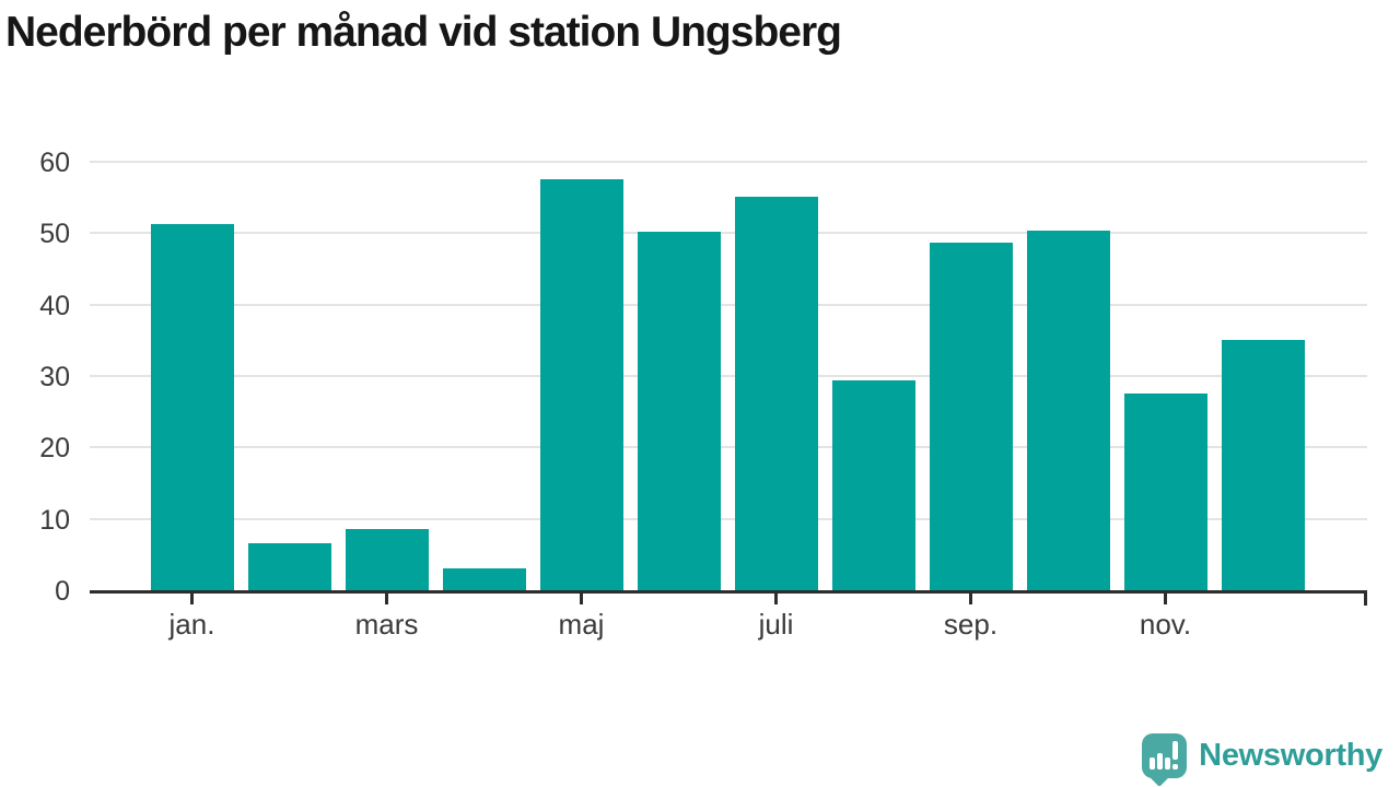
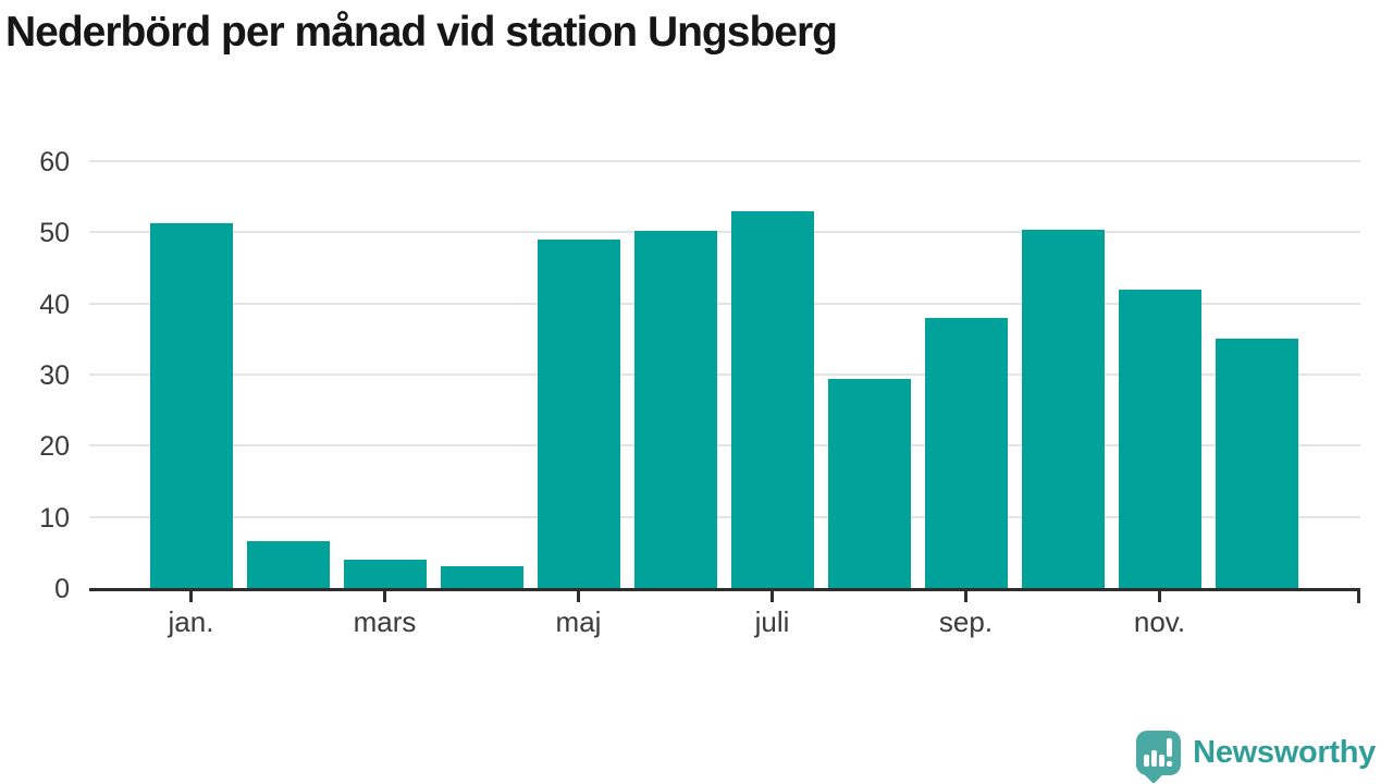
mars: 9 -> 4
maj: 58 -> 49
juli: 55 -> 53
sep.: 49 -> 38
nov.: 28 -> 42
